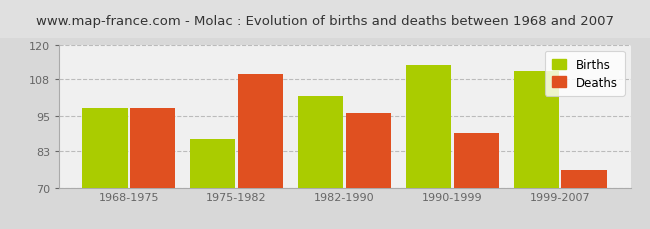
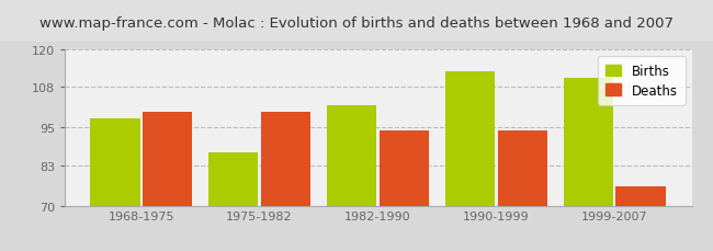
Deaths/1968-1975: 98 -> 100
Deaths/1975-1982: 110 -> 100
Deaths/1982-1990: 96 -> 94
Deaths/1990-1999: 89 -> 94
